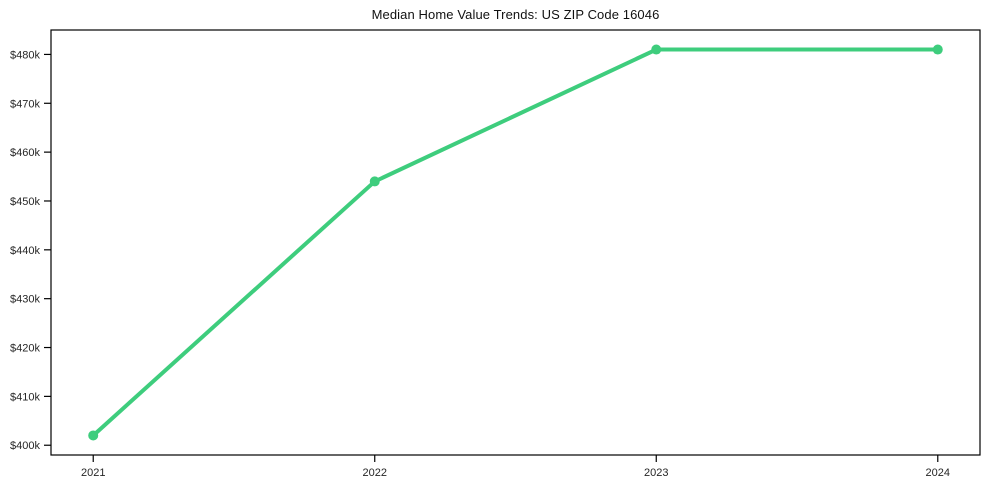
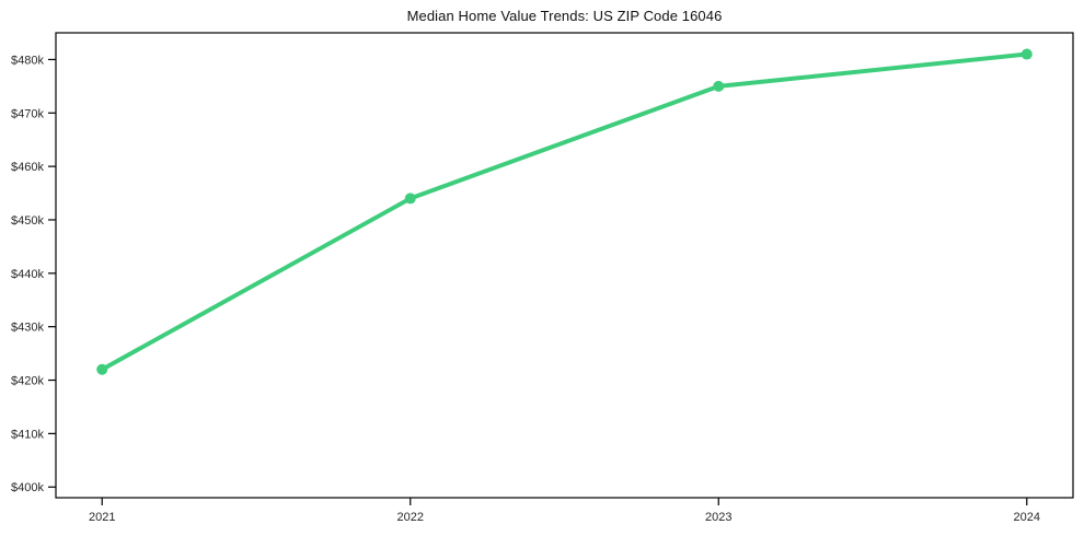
2021: $402k -> $422k
2023: $481k -> $475k
